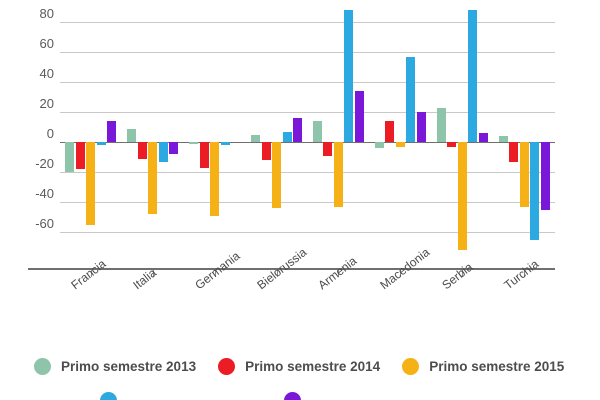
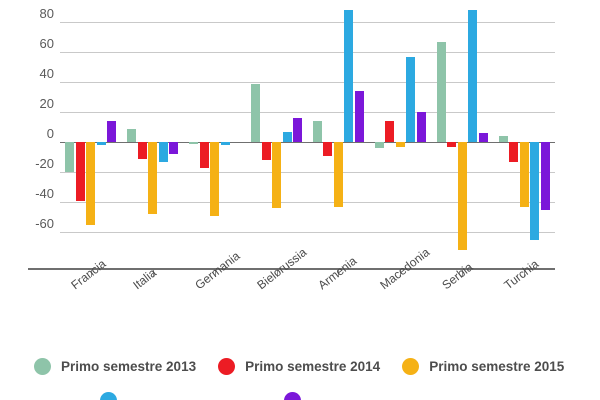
Primo semestre 2014/Francia: -18 -> -39
Primo semestre 2013/Bielorussia: 5 -> 39
Primo semestre 2013/Serbia: 23 -> 67
